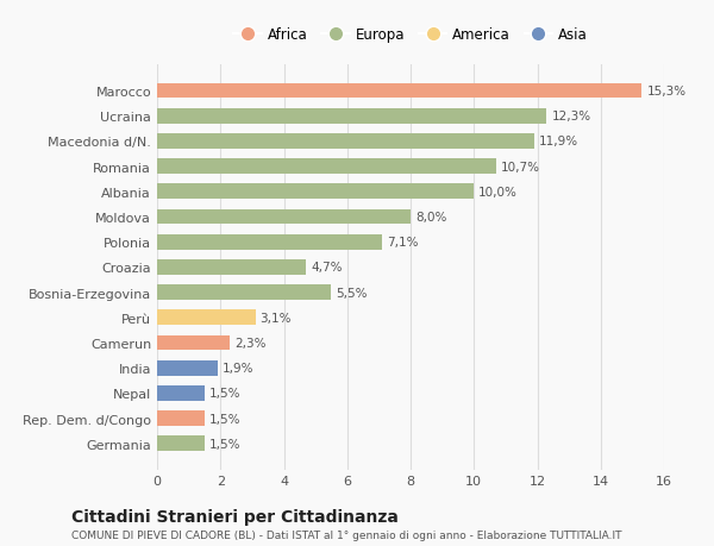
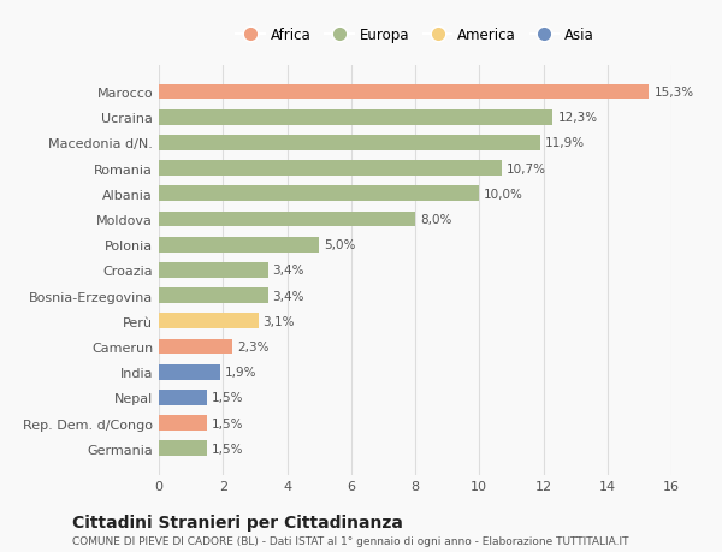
Polonia: 7,1% -> 5,0%
Croazia: 4,7% -> 3,4%
Bosnia-Erzegovina: 5,5% -> 3,4%
